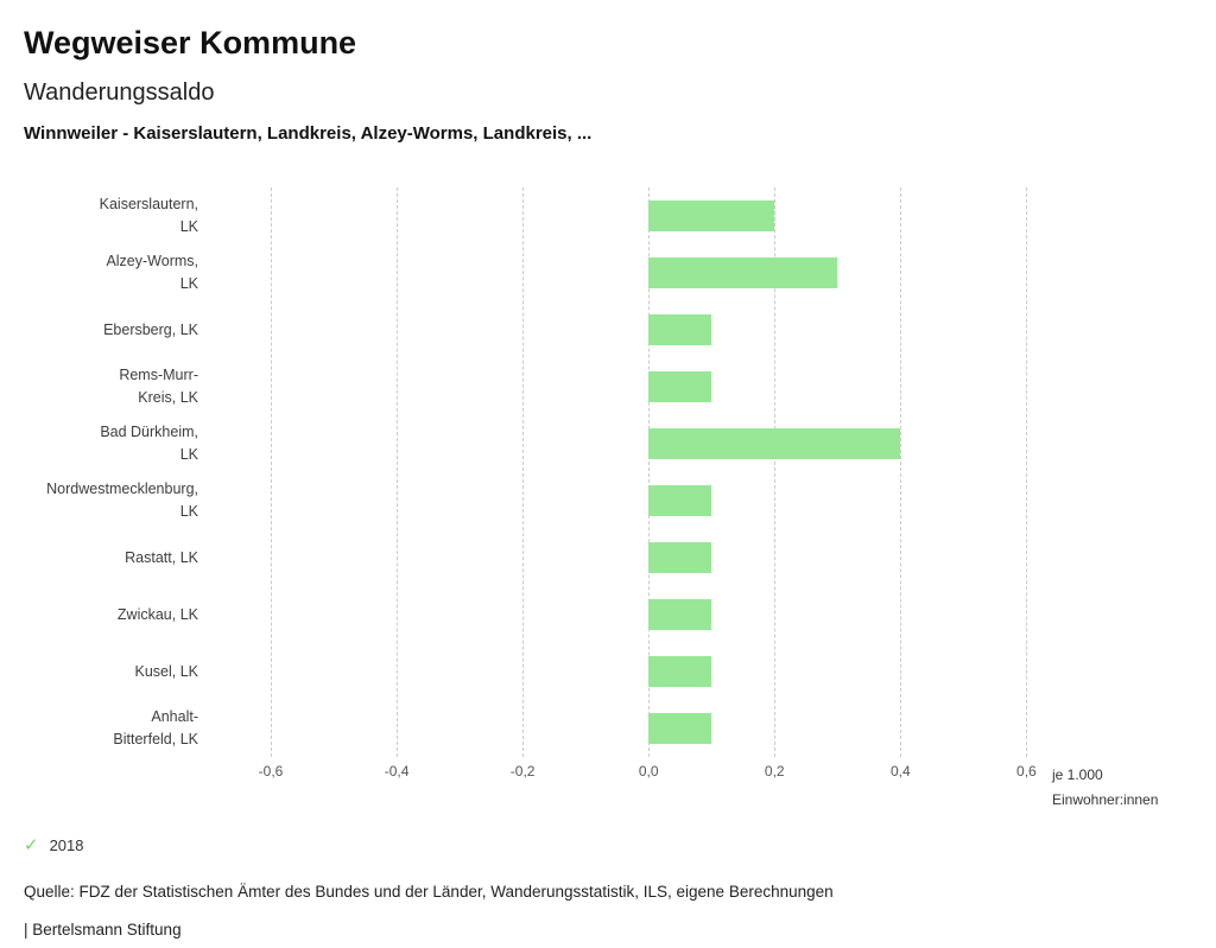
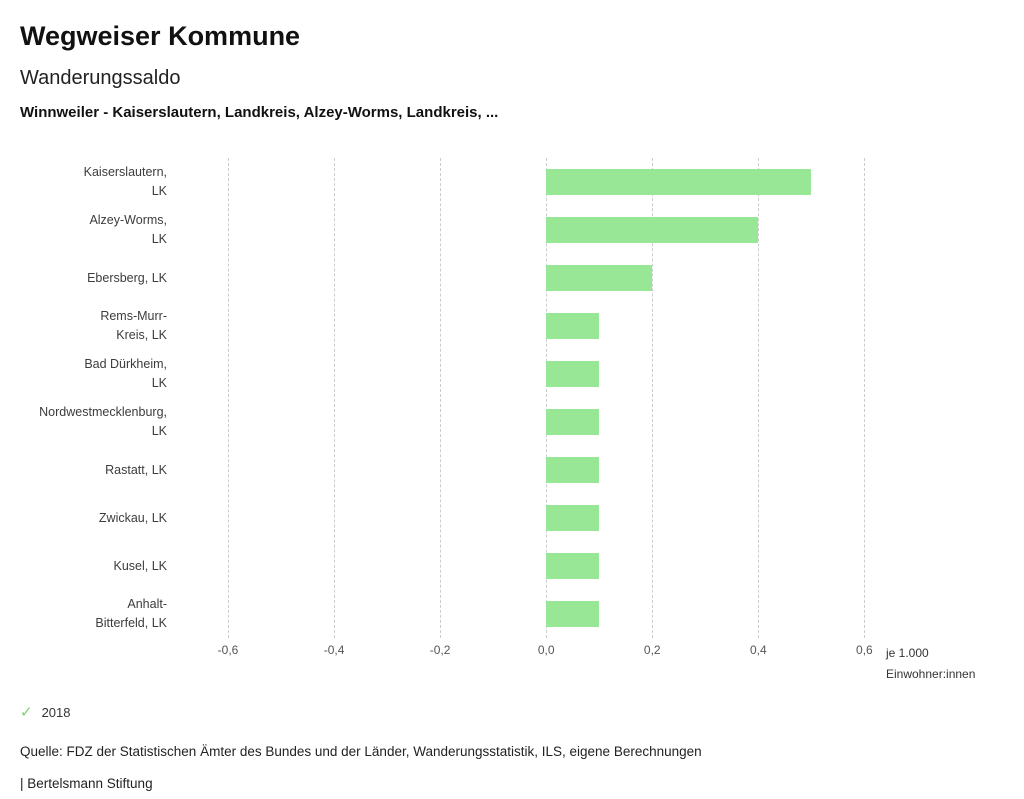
Kaiserslautern, LK: 0,2 -> 0,5
Alzey-Worms, LK: 0,3 -> 0,4
Ebersberg, LK: 0,1 -> 0,2
Bad Dürkheim, LK: 0,4 -> 0,1
